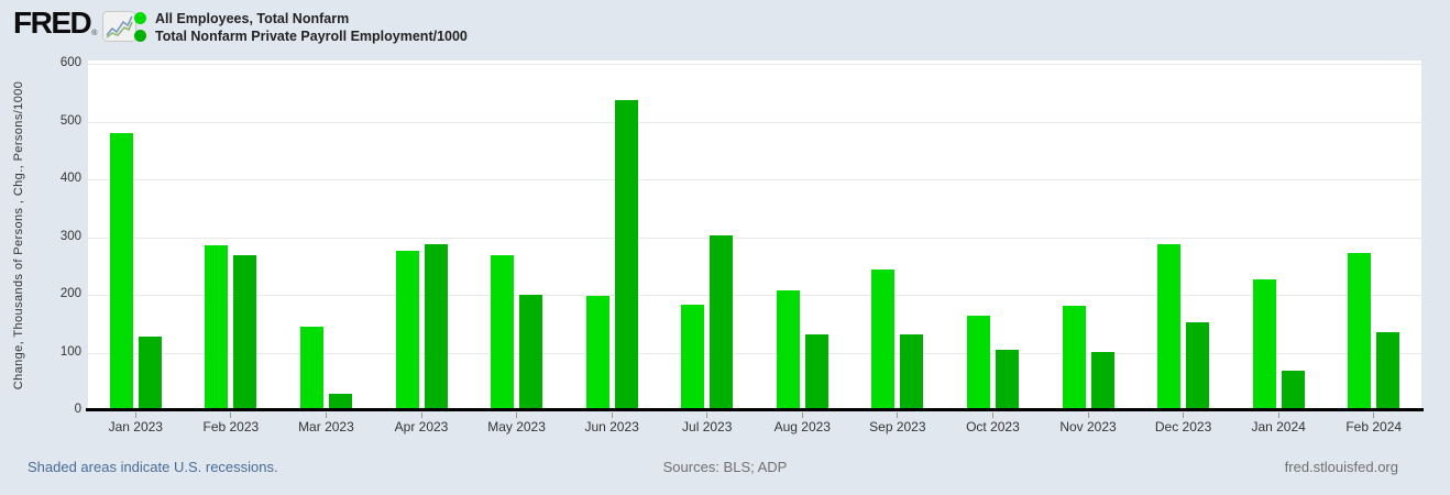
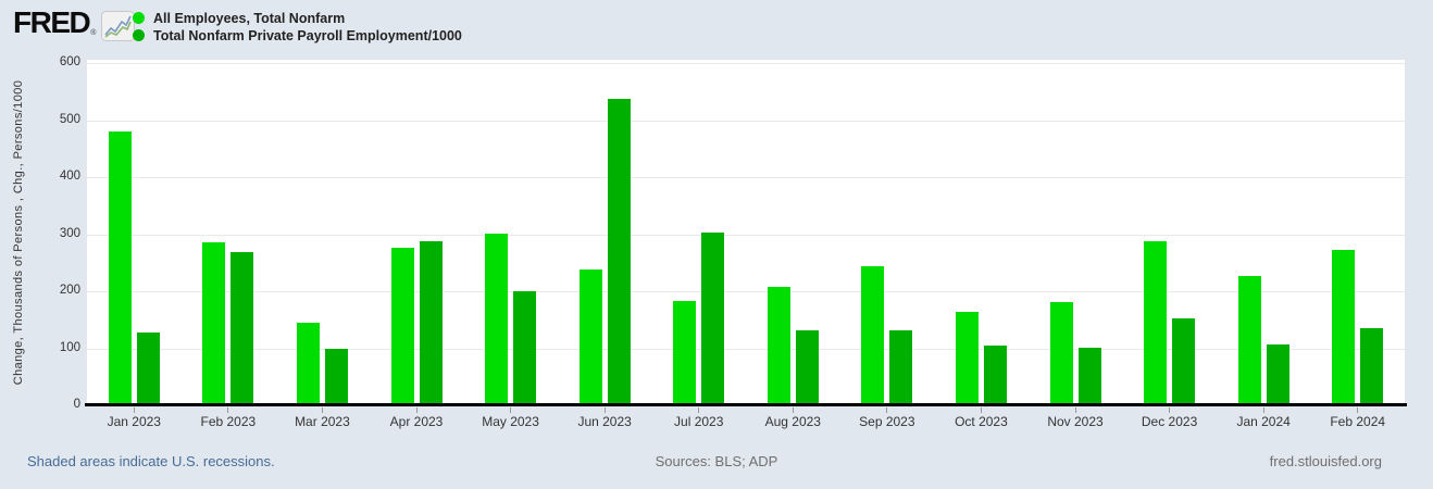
Total Nonfarm Private Payroll Employment/1000/Mar 2023: 30 -> 100
All Employees, Total Nonfarm/May 2023: 270 -> 300
All Employees, Total Nonfarm/Jun 2023: 200 -> 240
Total Nonfarm Private Payroll Employment/1000/Jan 2024: 70 -> 110
